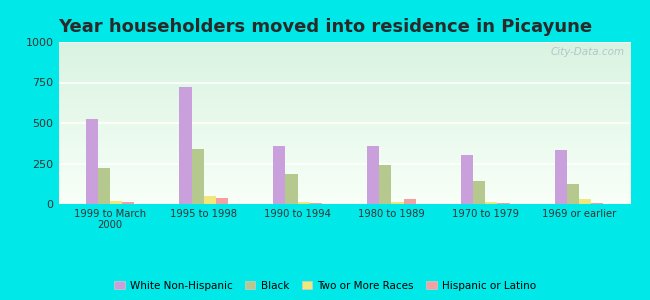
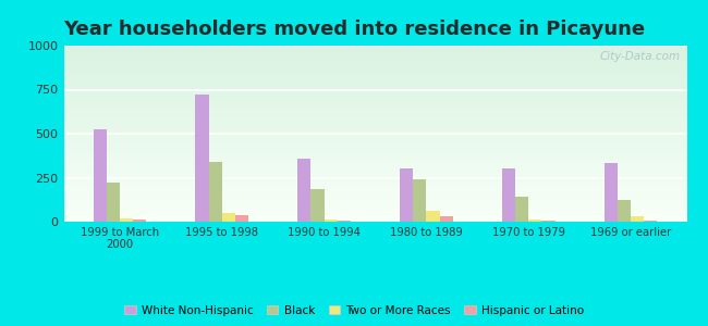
White Non-Hispanic/1980 to 1989: 360 -> 300
Two or More Races/1980 to 1989: 10 -> 60
